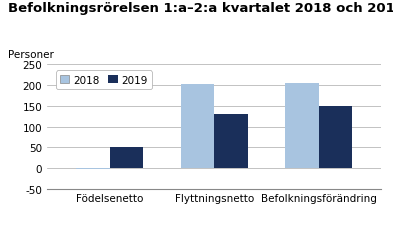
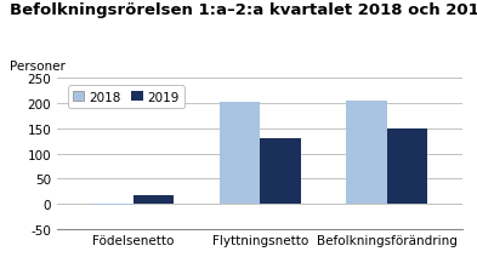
2019/Födelsenetto: 50 -> 18
